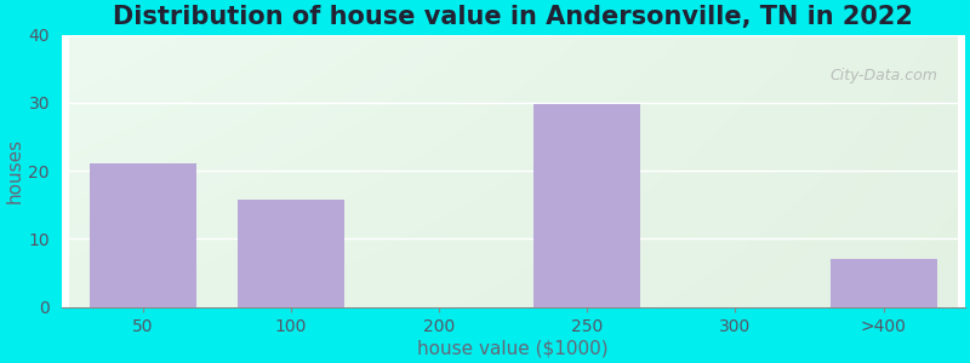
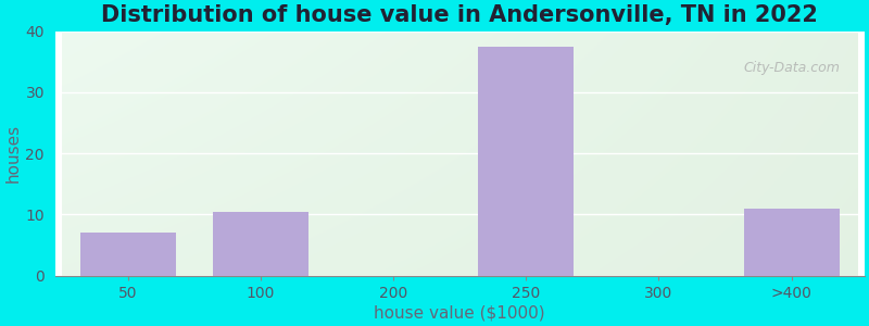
50: 21.0 -> 7.0
100: 15.8 -> 10.5
250: 29.8 -> 37.5
>400: 7.0 -> 11.0
